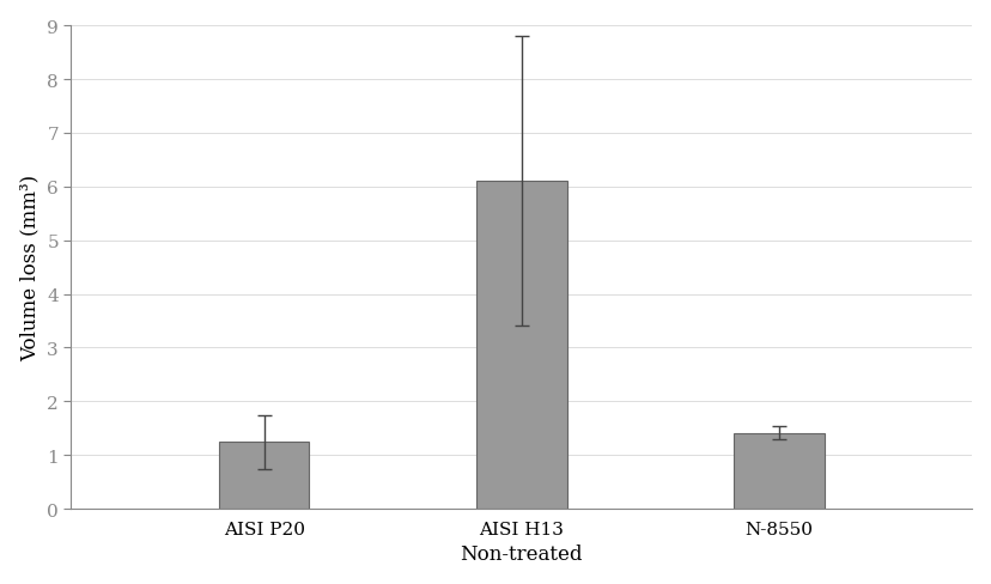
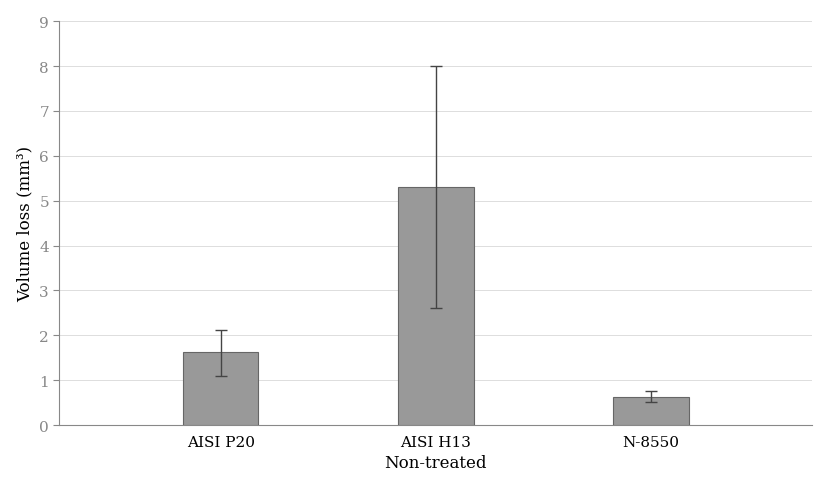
AISI P20: 1.25 -> 1.62
AISI H13: 6.10 -> 5.30
N-8550: 1.40 -> 0.62
